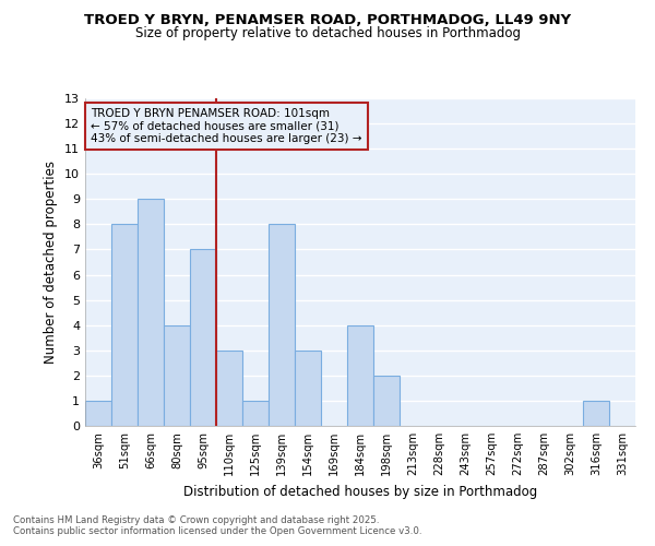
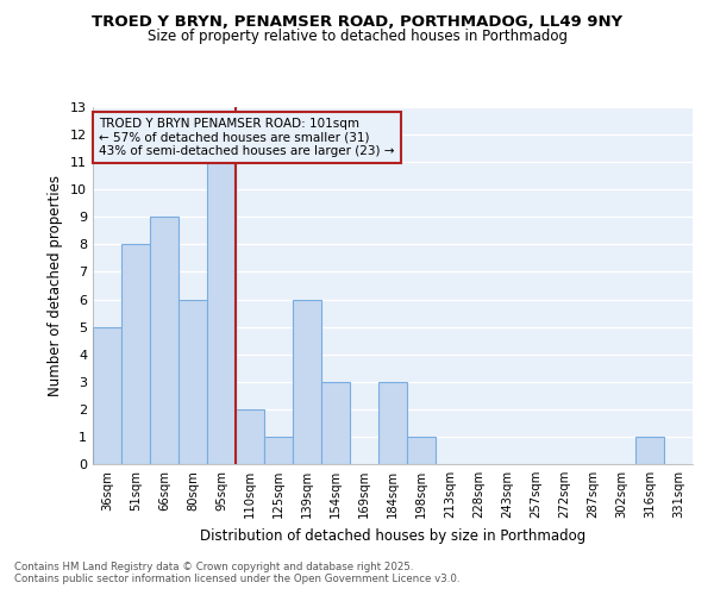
36sqm: 1 -> 5
80sqm: 4 -> 6
95sqm: 7 -> 11
110sqm: 3 -> 2
139sqm: 8 -> 6
184sqm: 4 -> 3
198sqm: 2 -> 1
